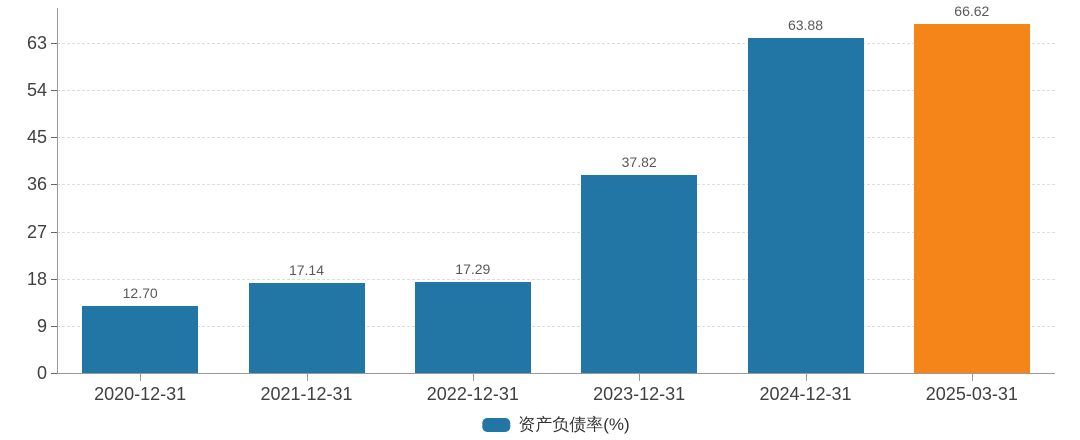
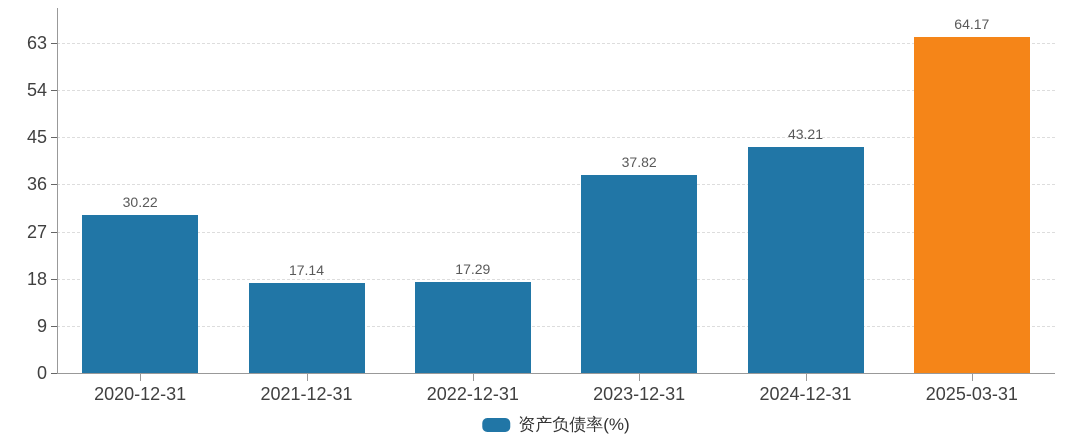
2020-12-31: 12.70 -> 30.22
2024-12-31: 63.88 -> 43.21
2025-03-31: 66.62 -> 64.17
